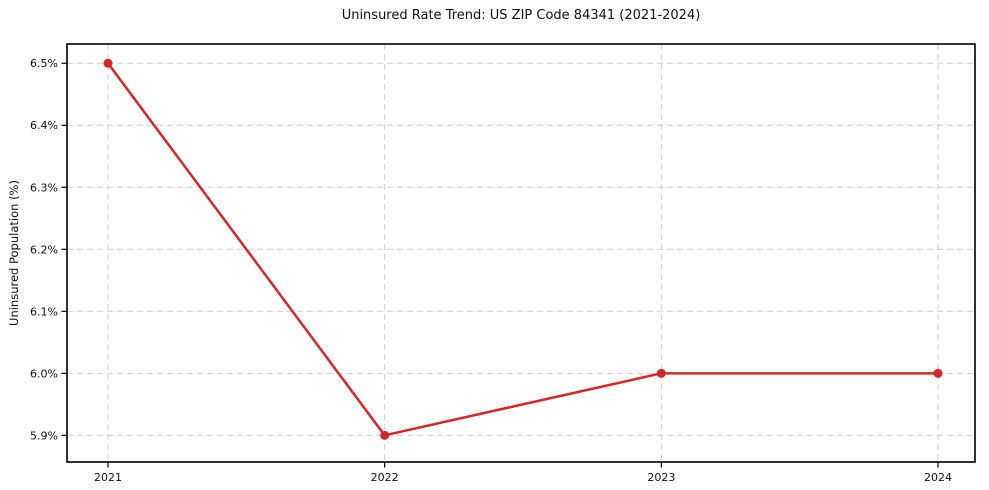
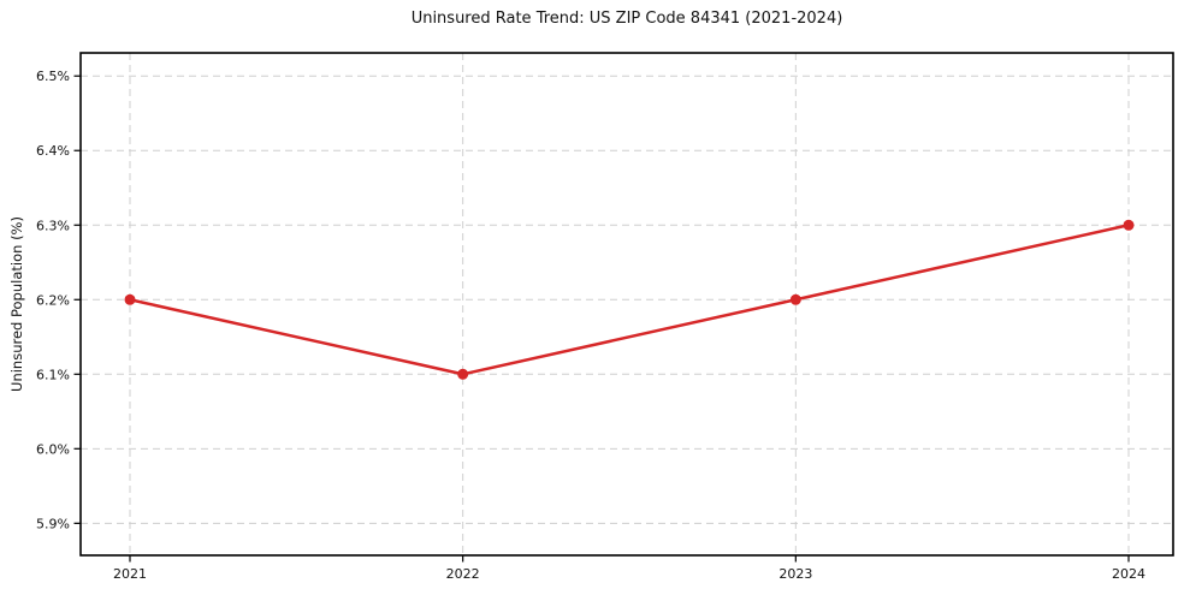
2021: 6.5% -> 6.2%
2022: 5.9% -> 6.1%
2023: 6.0% -> 6.2%
2024: 6.0% -> 6.3%
